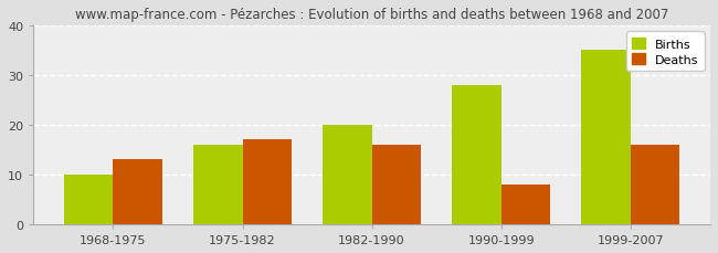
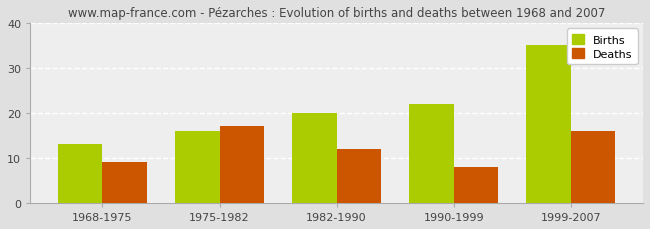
Births/1968-1975: 10 -> 13
Deaths/1968-1975: 13 -> 9
Deaths/1982-1990: 16 -> 12
Births/1990-1999: 28 -> 22
